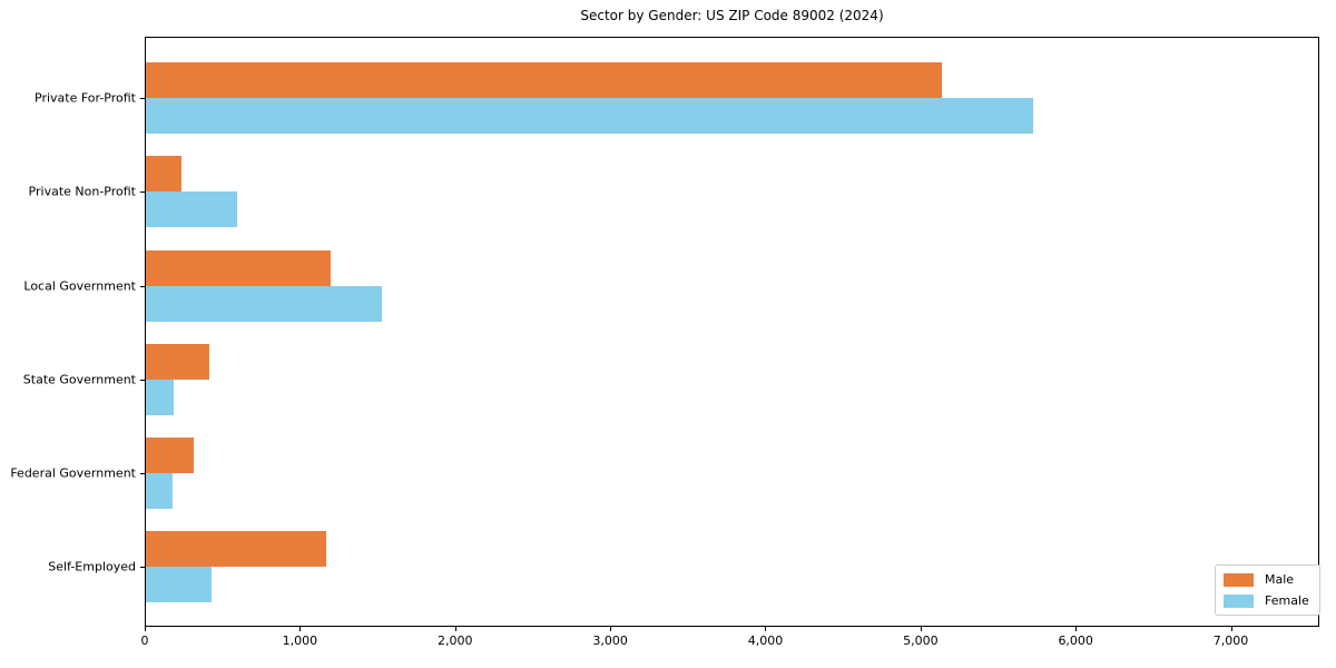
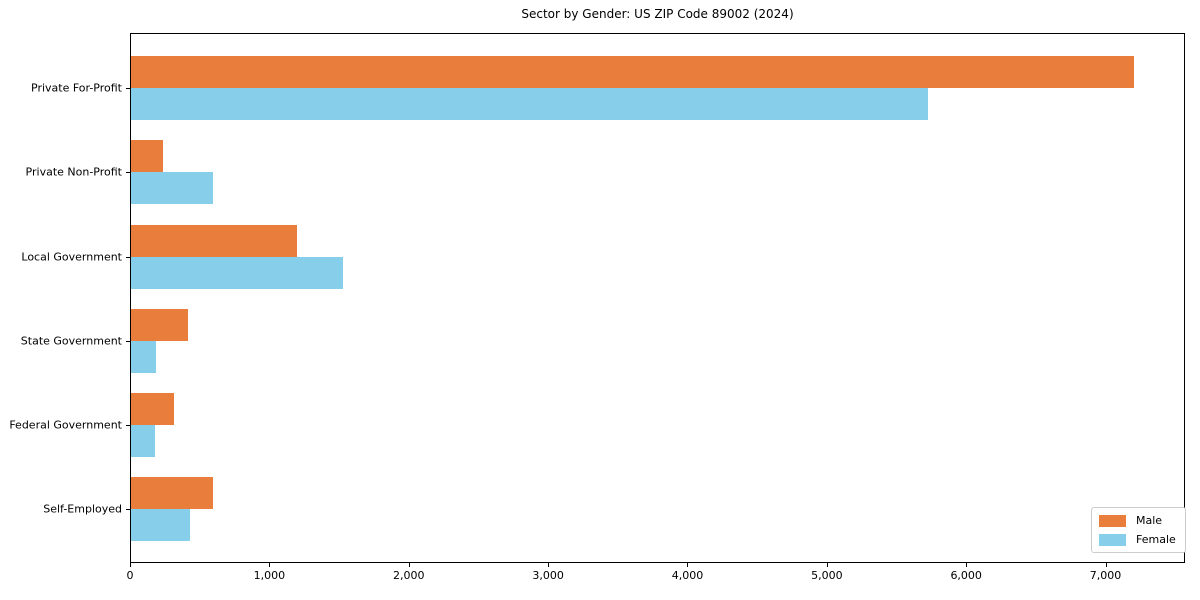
Male/Private For-Profit: 5130 -> 7200
Male/Self-Employed: 1160 -> 590
